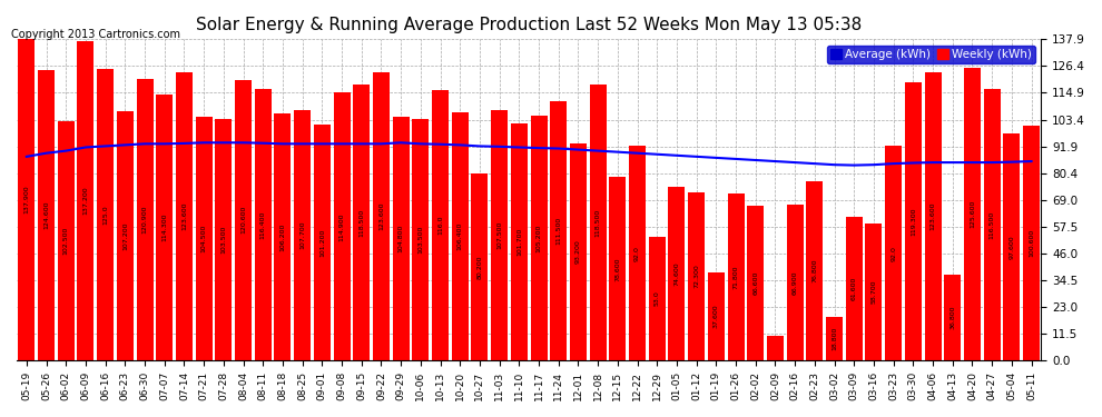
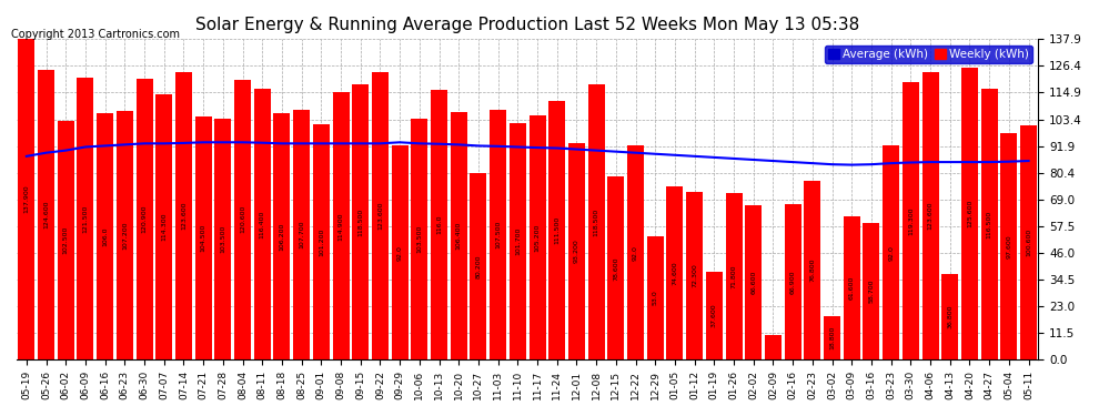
Weekly (kWh)/06-09: 137.2 -> 121.5
Weekly (kWh)/06-16: 125.0 -> 106.0
Weekly (kWh)/09-29: 104.8 -> 92.0
